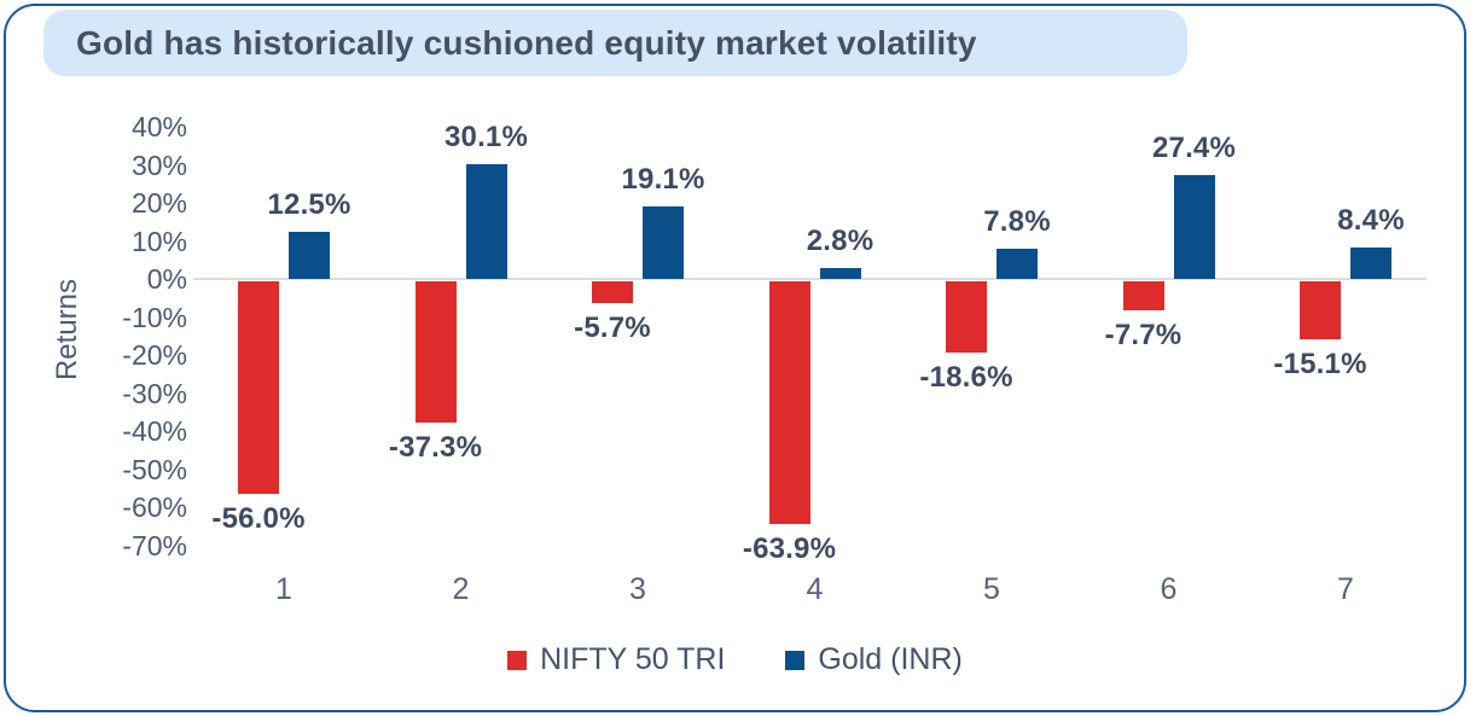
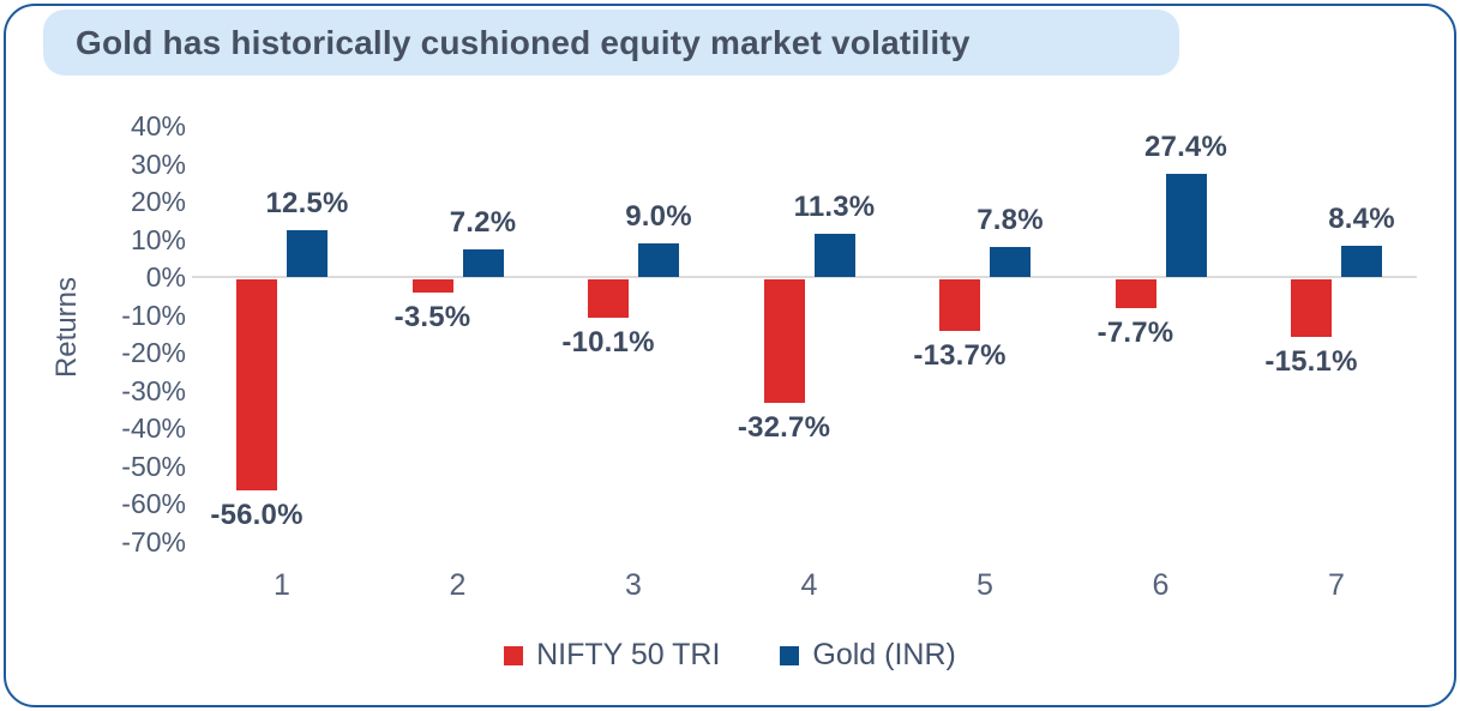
NIFTY 50 TRI/2: -37.3% -> -3.5%
Gold (INR)/2: 30.1% -> 7.2%
NIFTY 50 TRI/3: -5.7% -> -10.1%
Gold (INR)/3: 19.1% -> 9.0%
NIFTY 50 TRI/4: -63.9% -> -32.7%
Gold (INR)/4: 2.8% -> 11.3%
NIFTY 50 TRI/5: -18.6% -> -13.7%
